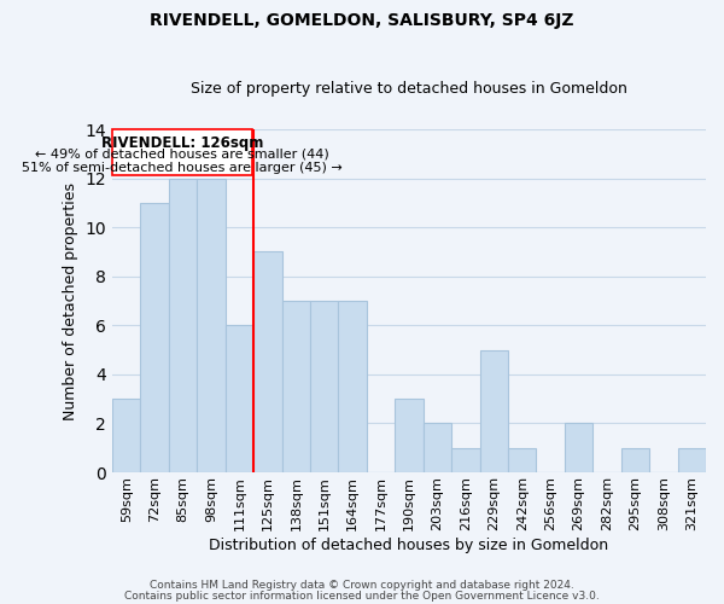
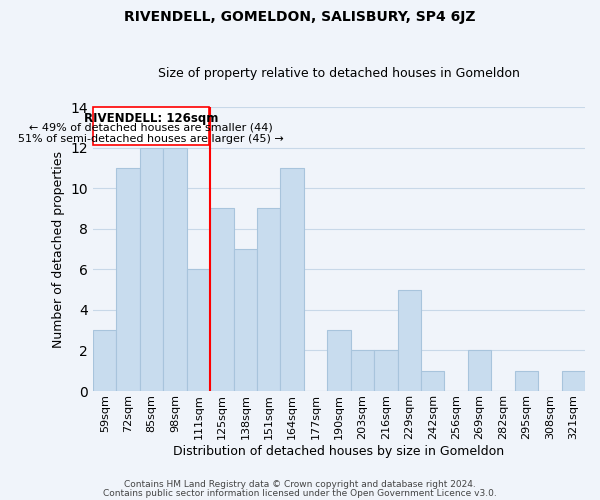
151sqm: 7 -> 9
164sqm: 7 -> 11
216sqm: 1 -> 2
